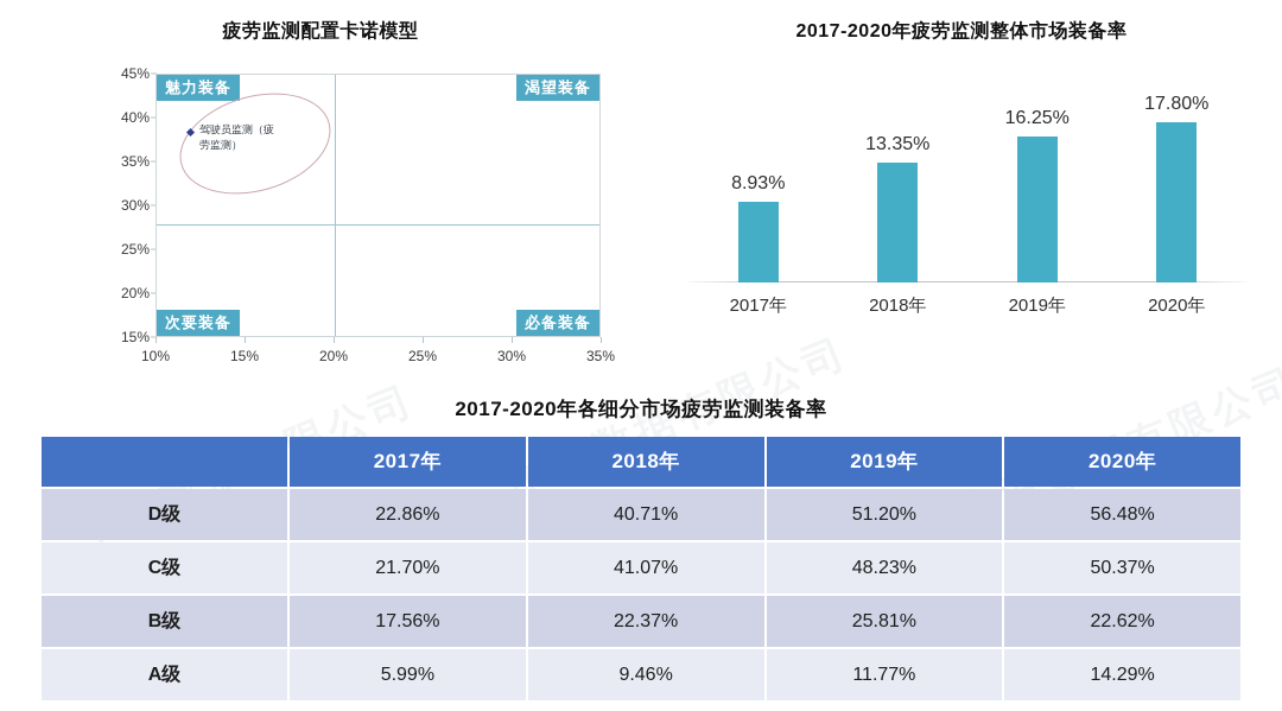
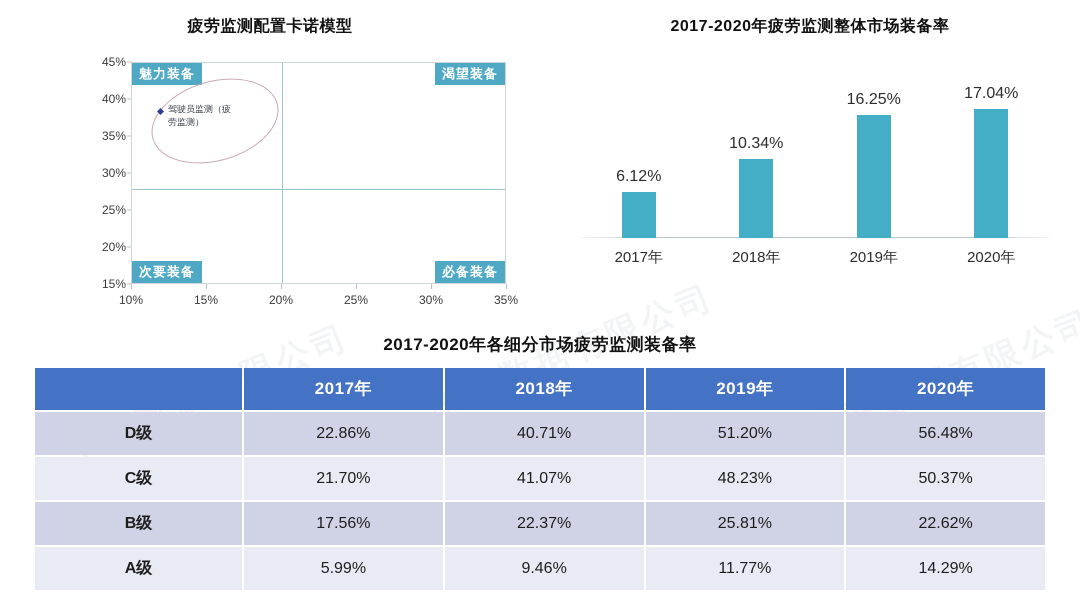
2017-2020年疲劳监测整体市场装备率/2017年: 8.93% -> 6.12%
2017-2020年疲劳监测整体市场装备率/2018年: 13.35% -> 10.34%
2017-2020年疲劳监测整体市场装备率/2020年: 17.80% -> 17.04%
